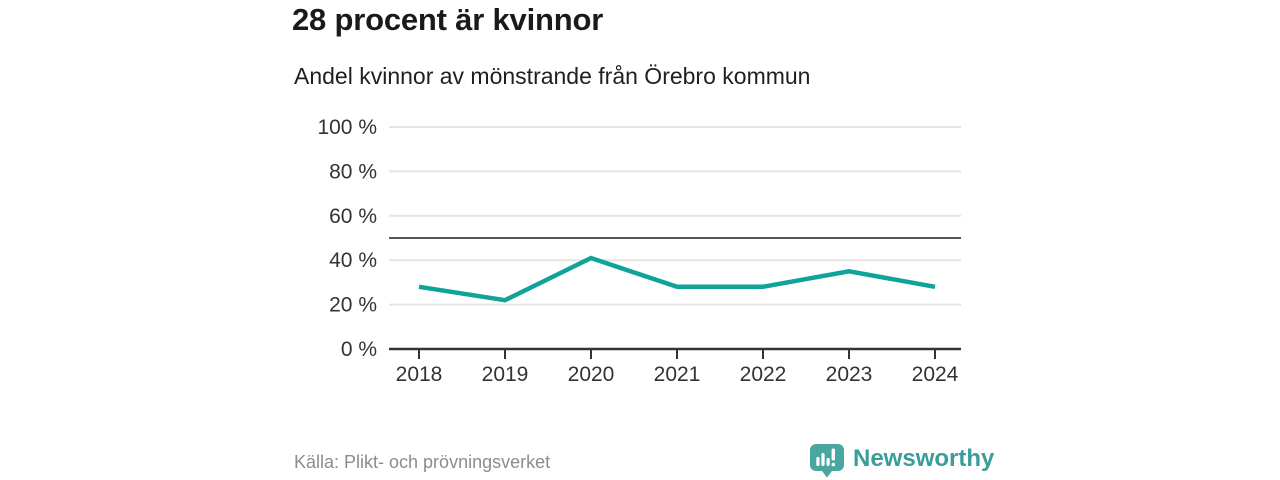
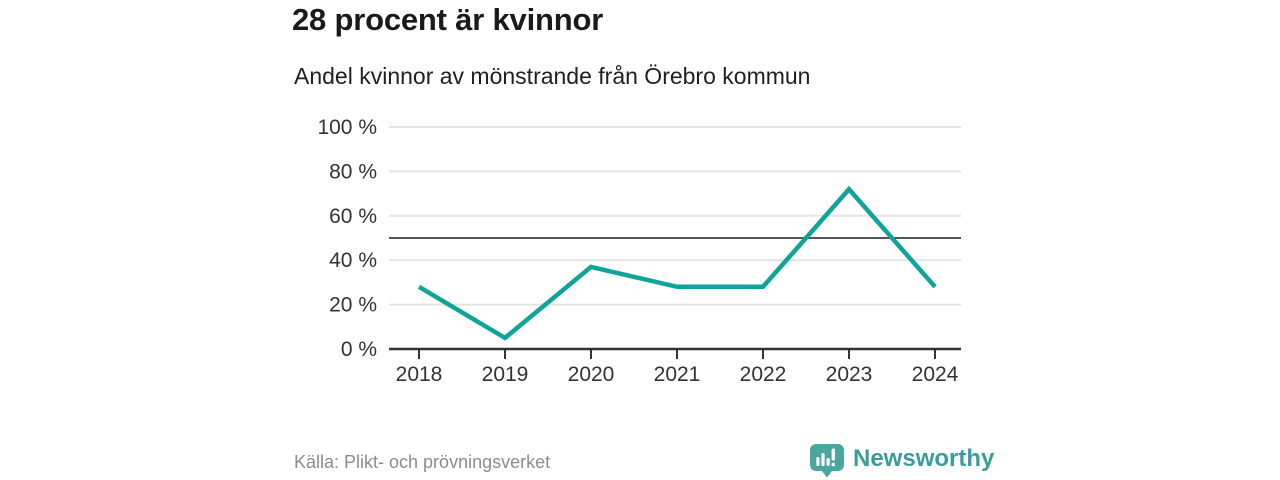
2019: 22% -> 5%
2020: 41% -> 37%
2023: 35% -> 72%
